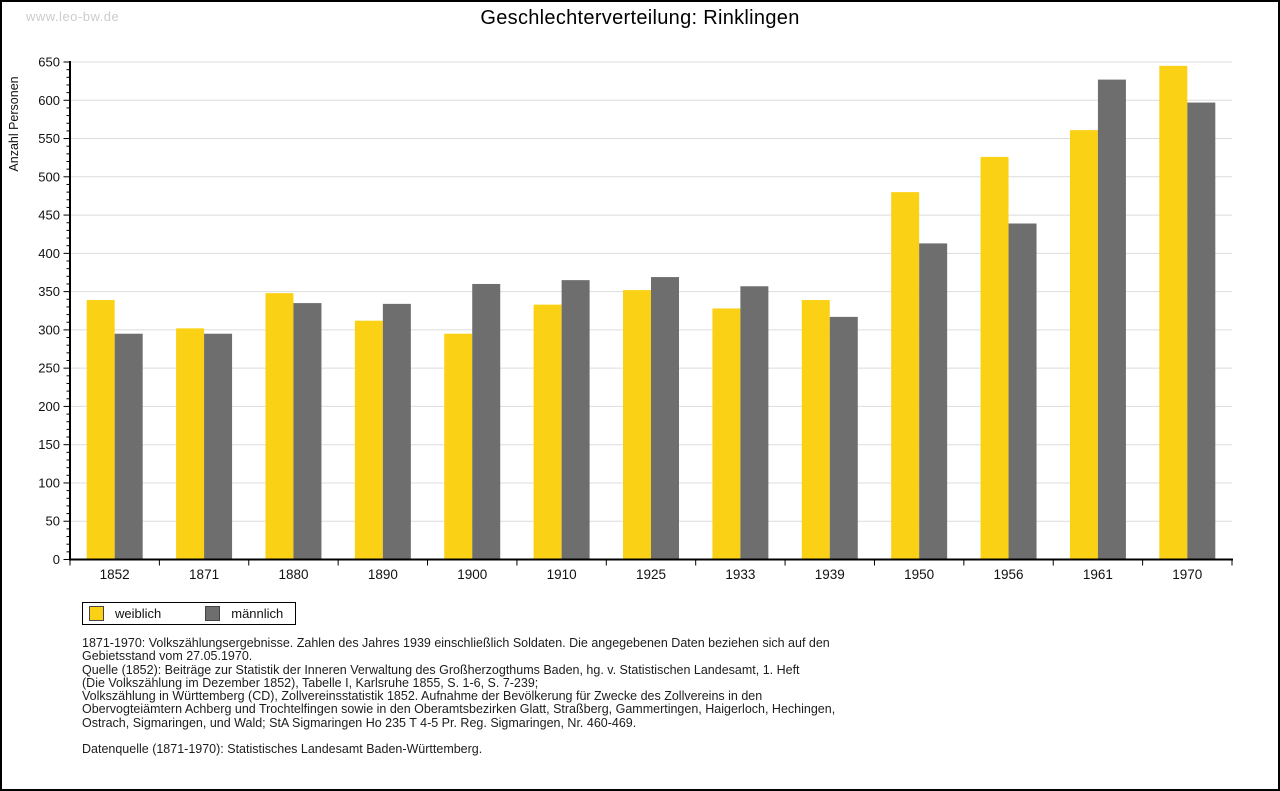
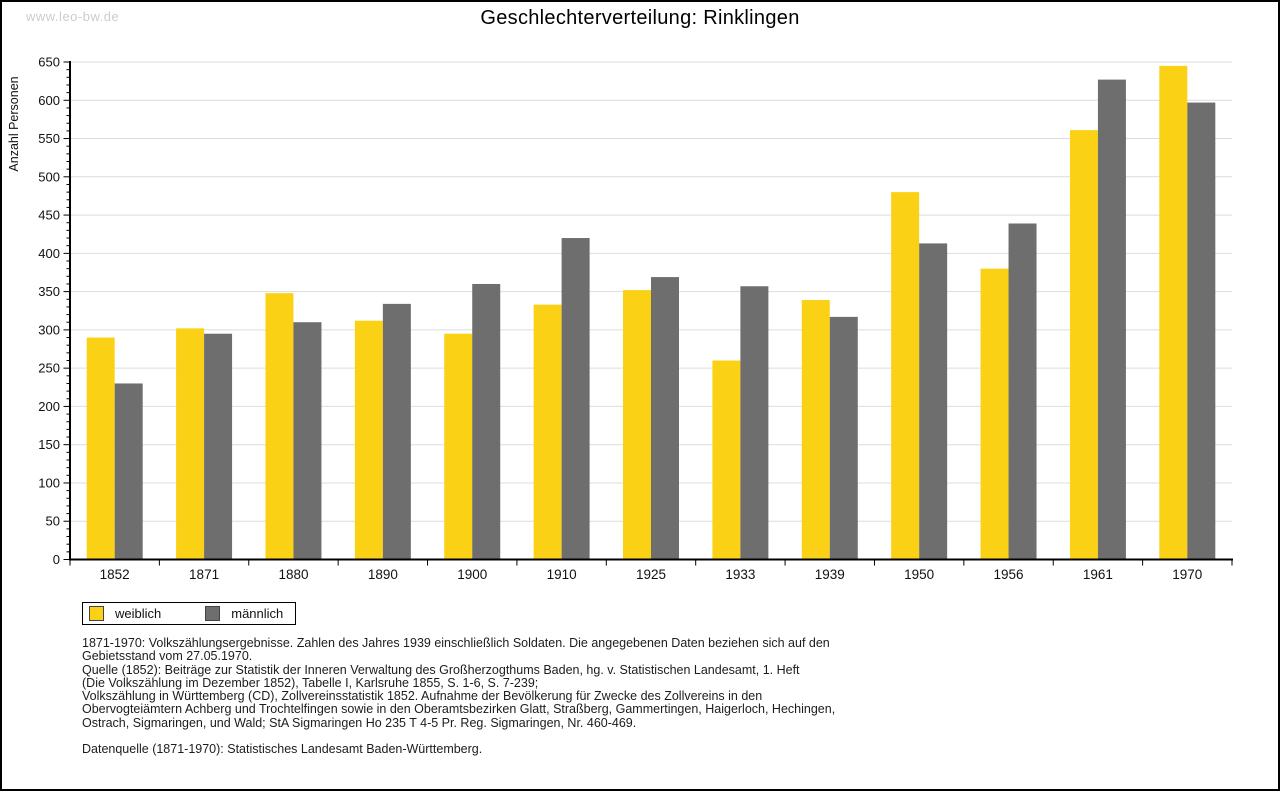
weiblich/1852: 340 -> 290
männlich/1852: 300 -> 230
männlich/1880: 340 -> 310
männlich/1910: 360 -> 420
weiblich/1933: 330 -> 260
weiblich/1956: 530 -> 380
